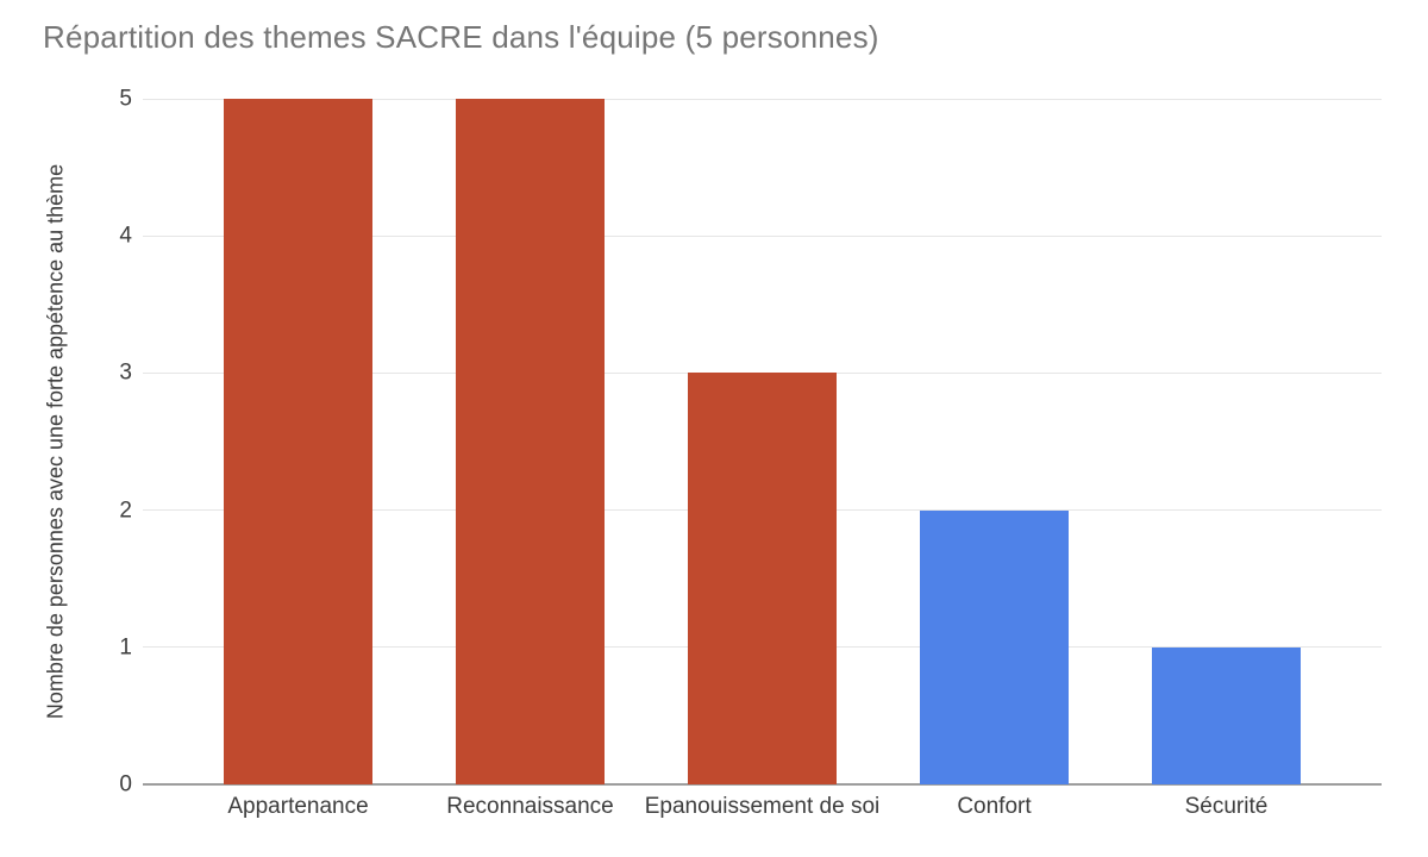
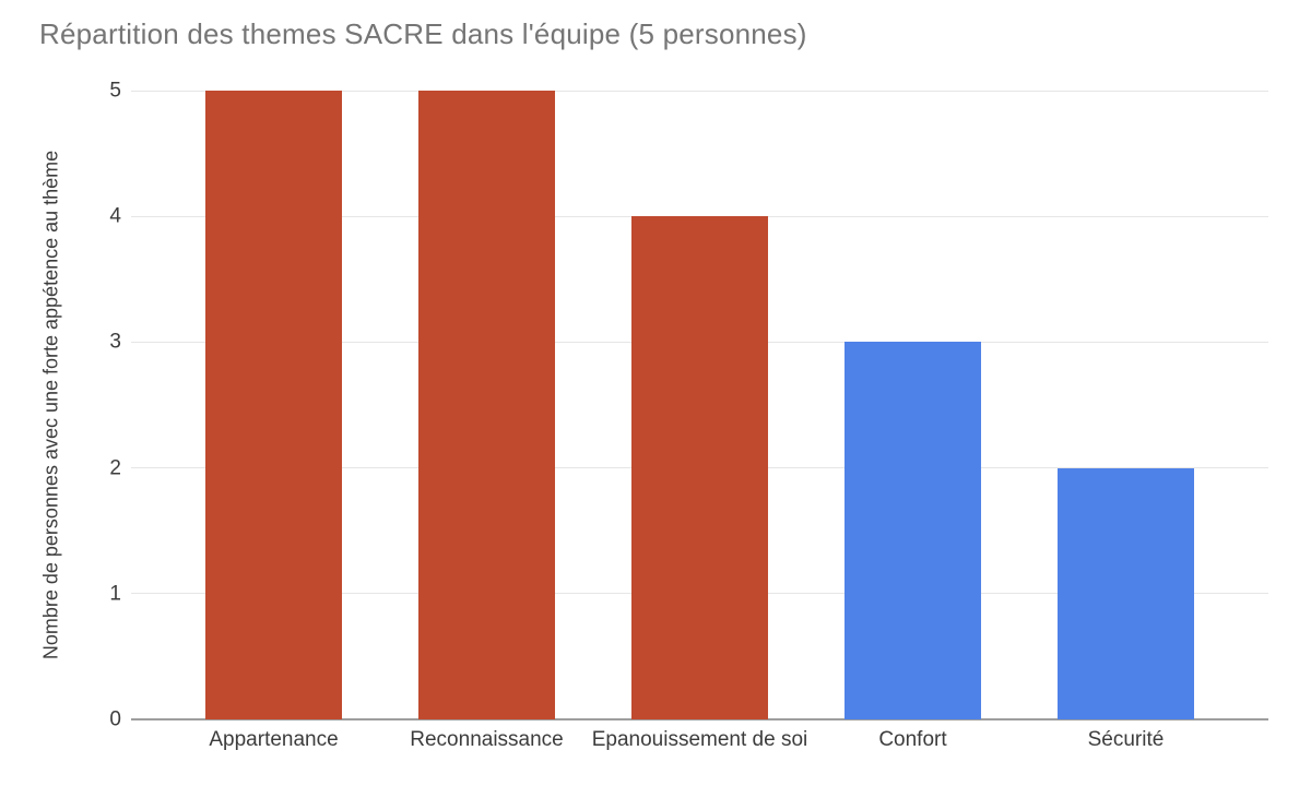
Epanouissement de soi: 3 -> 4
Confort: 2 -> 3
Sécurité: 1 -> 2
